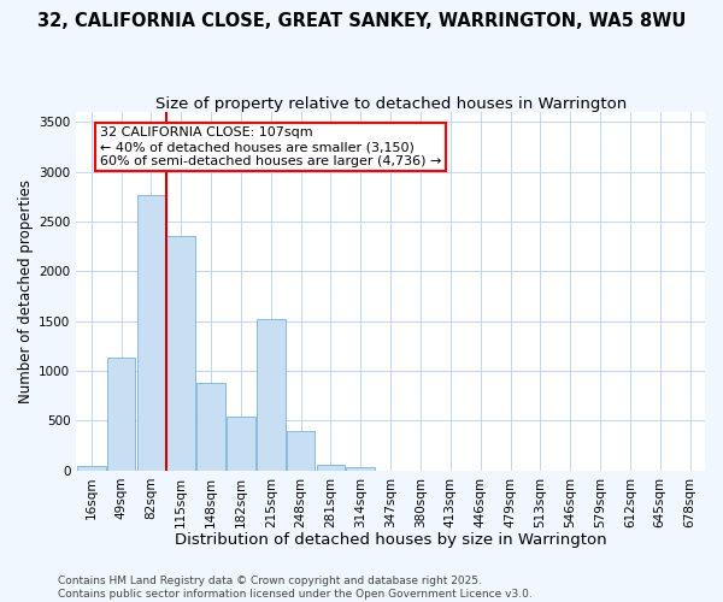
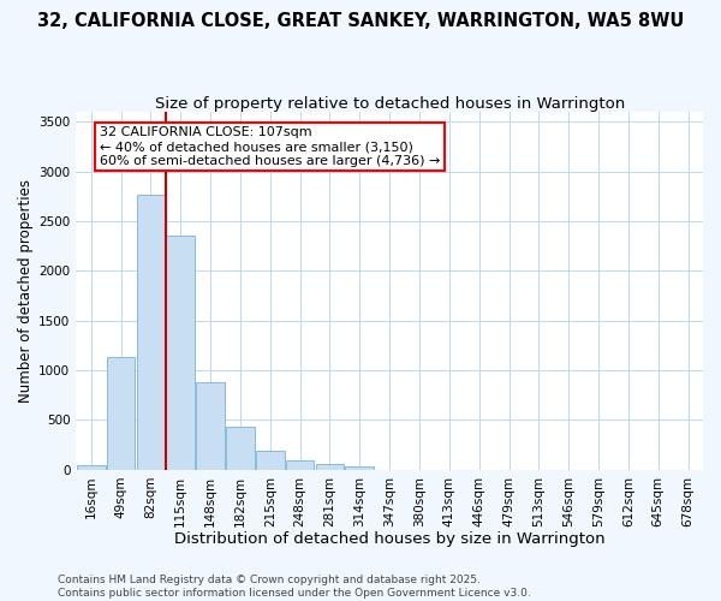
182sqm: 540 -> 430
215sqm: 1520 -> 190
248sqm: 400 -> 100
